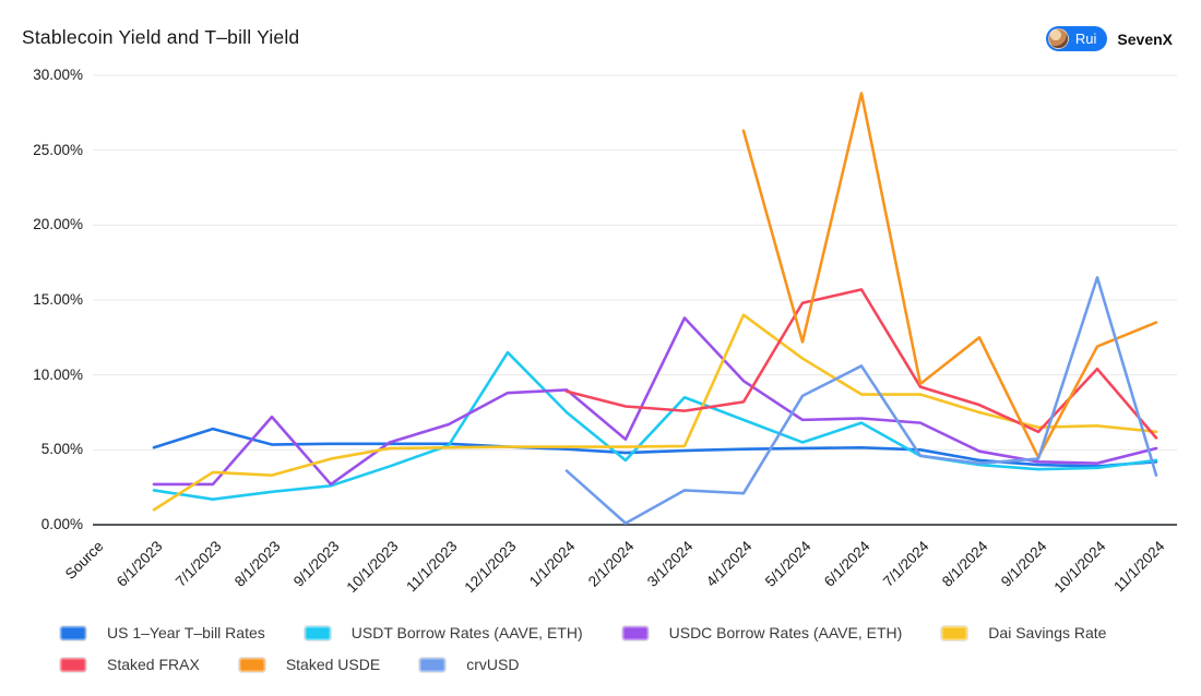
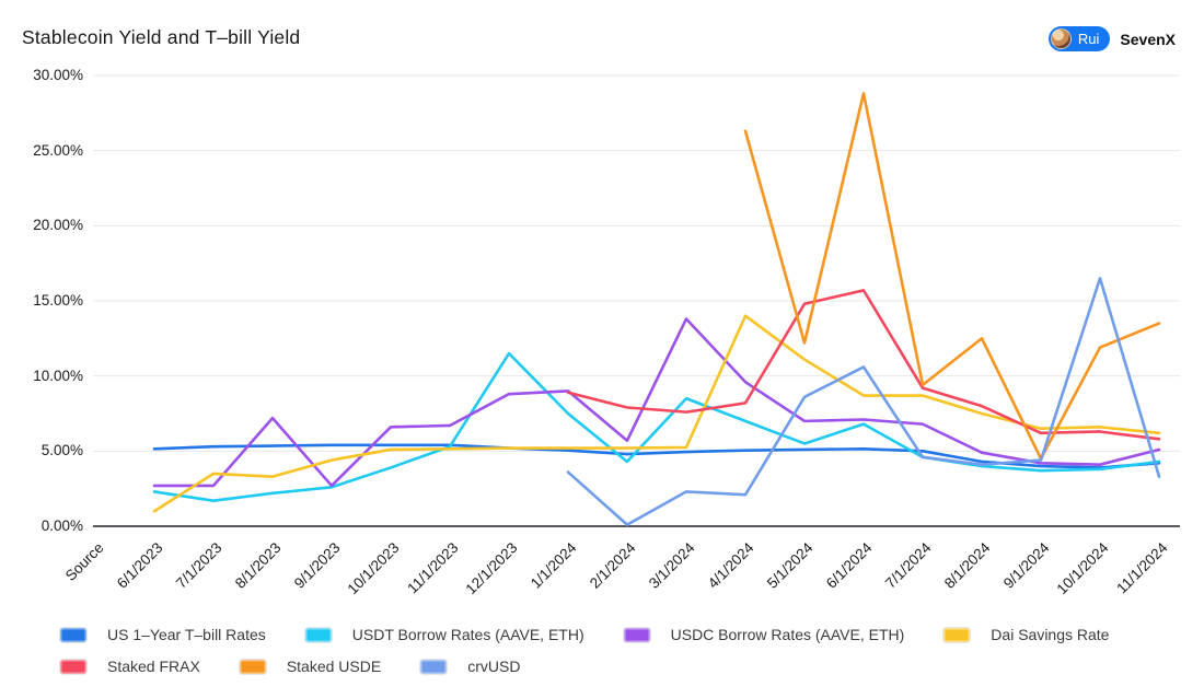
US 1–Year T–bill Rates/7/1/2023: 6.4% -> 5.3%
USDC Borrow Rates (AAVE, ETH)/10/1/2023: 5.5% -> 6.6%
Staked FRAX/10/1/2024: 10.4% -> 6.3%
